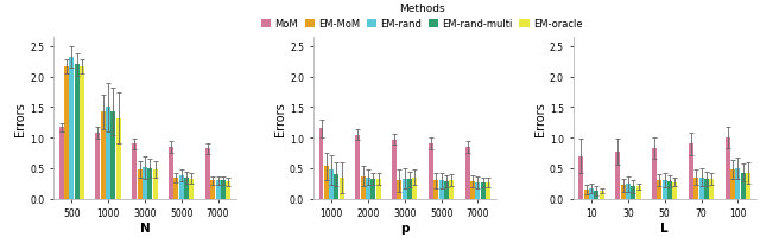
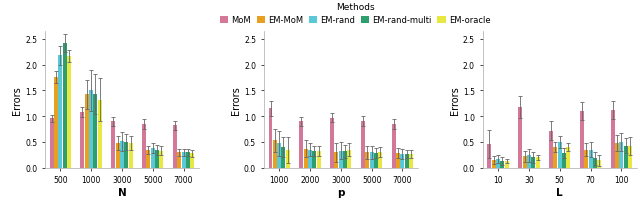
MoM/500: 1.17 -> 0.96
EM-MoM/500: 2.17 -> 1.76
EM-rand/500: 2.32 -> 2.18
EM-rand-multi/500: 2.20 -> 2.42
MoM/2000: 1.05 -> 0.90
MoM/10: 0.70 -> 0.46
MoM/30: 0.77 -> 1.18
MoM/50: 0.83 -> 0.72
EM-MoM/50: 0.30 -> 0.40
EM-rand/50: 0.30 -> 0.50
EM-oracle/50: 0.27 -> 0.40
MoM/70: 0.90 -> 1.10
EM-rand-multi/70: 0.33 -> 0.18
EM-oracle/70: 0.32 -> 0.14
MoM/100: 1.00 -> 1.12
